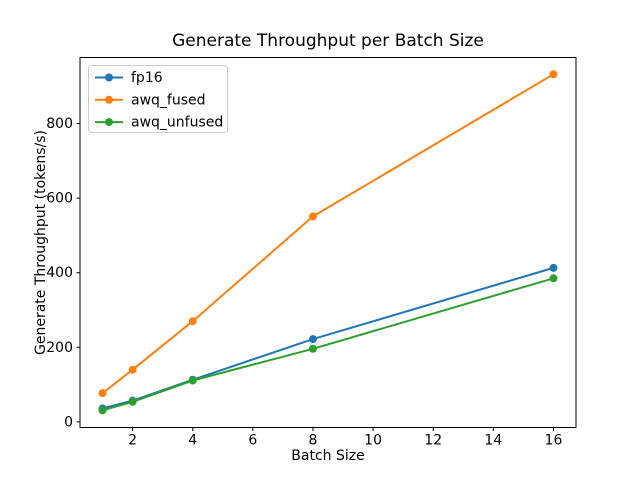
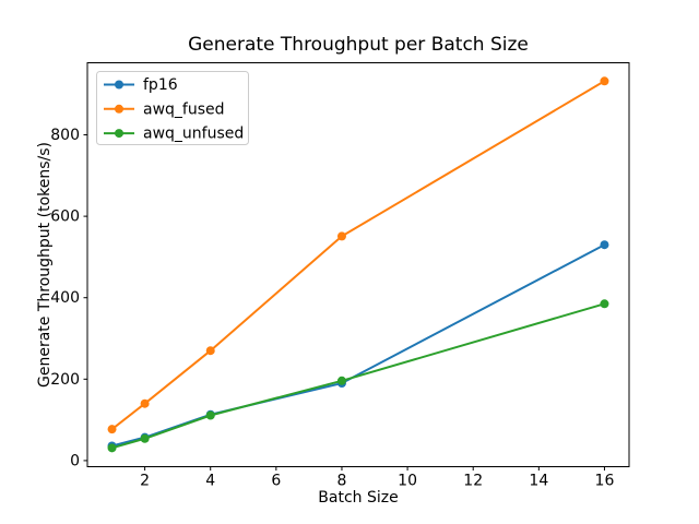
fp16/8: 220 -> 190
fp16/16: 410 -> 530
